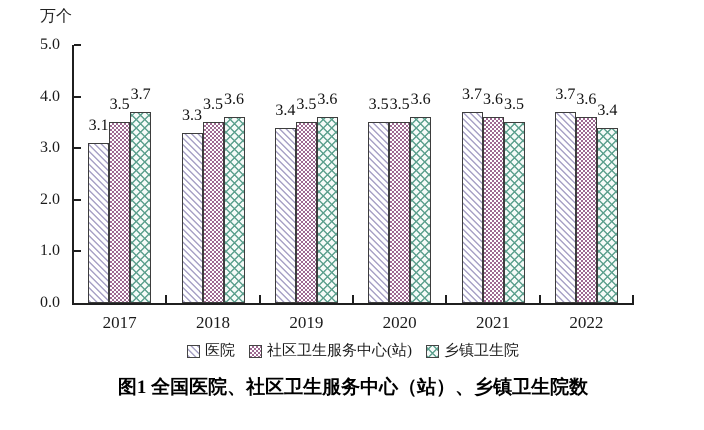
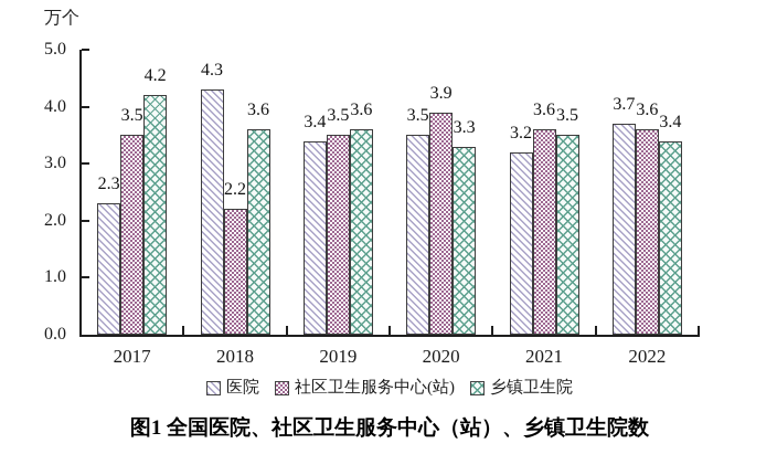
医院/2017: 3.1 -> 2.3
乡镇卫生院/2017: 3.7 -> 4.2
医院/2018: 3.3 -> 4.3
社区卫生服务中心(站)/2018: 3.5 -> 2.2
社区卫生服务中心(站)/2020: 3.5 -> 3.9
乡镇卫生院/2020: 3.6 -> 3.3
医院/2021: 3.7 -> 3.2
